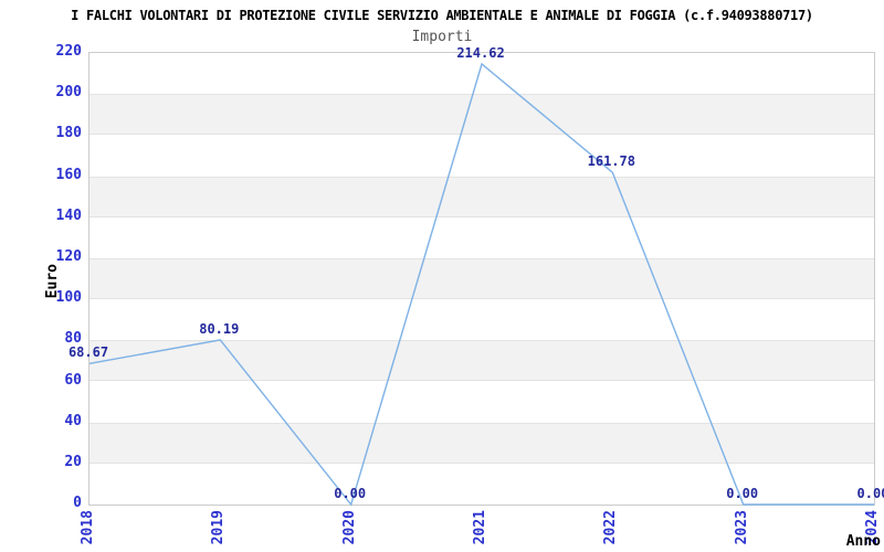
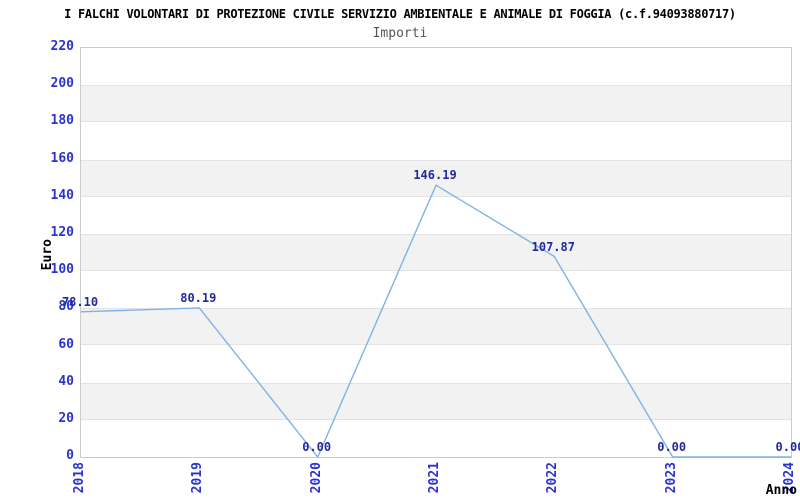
2018: 68.67 -> 78.10
2021: 214.62 -> 146.19
2022: 161.78 -> 107.87
